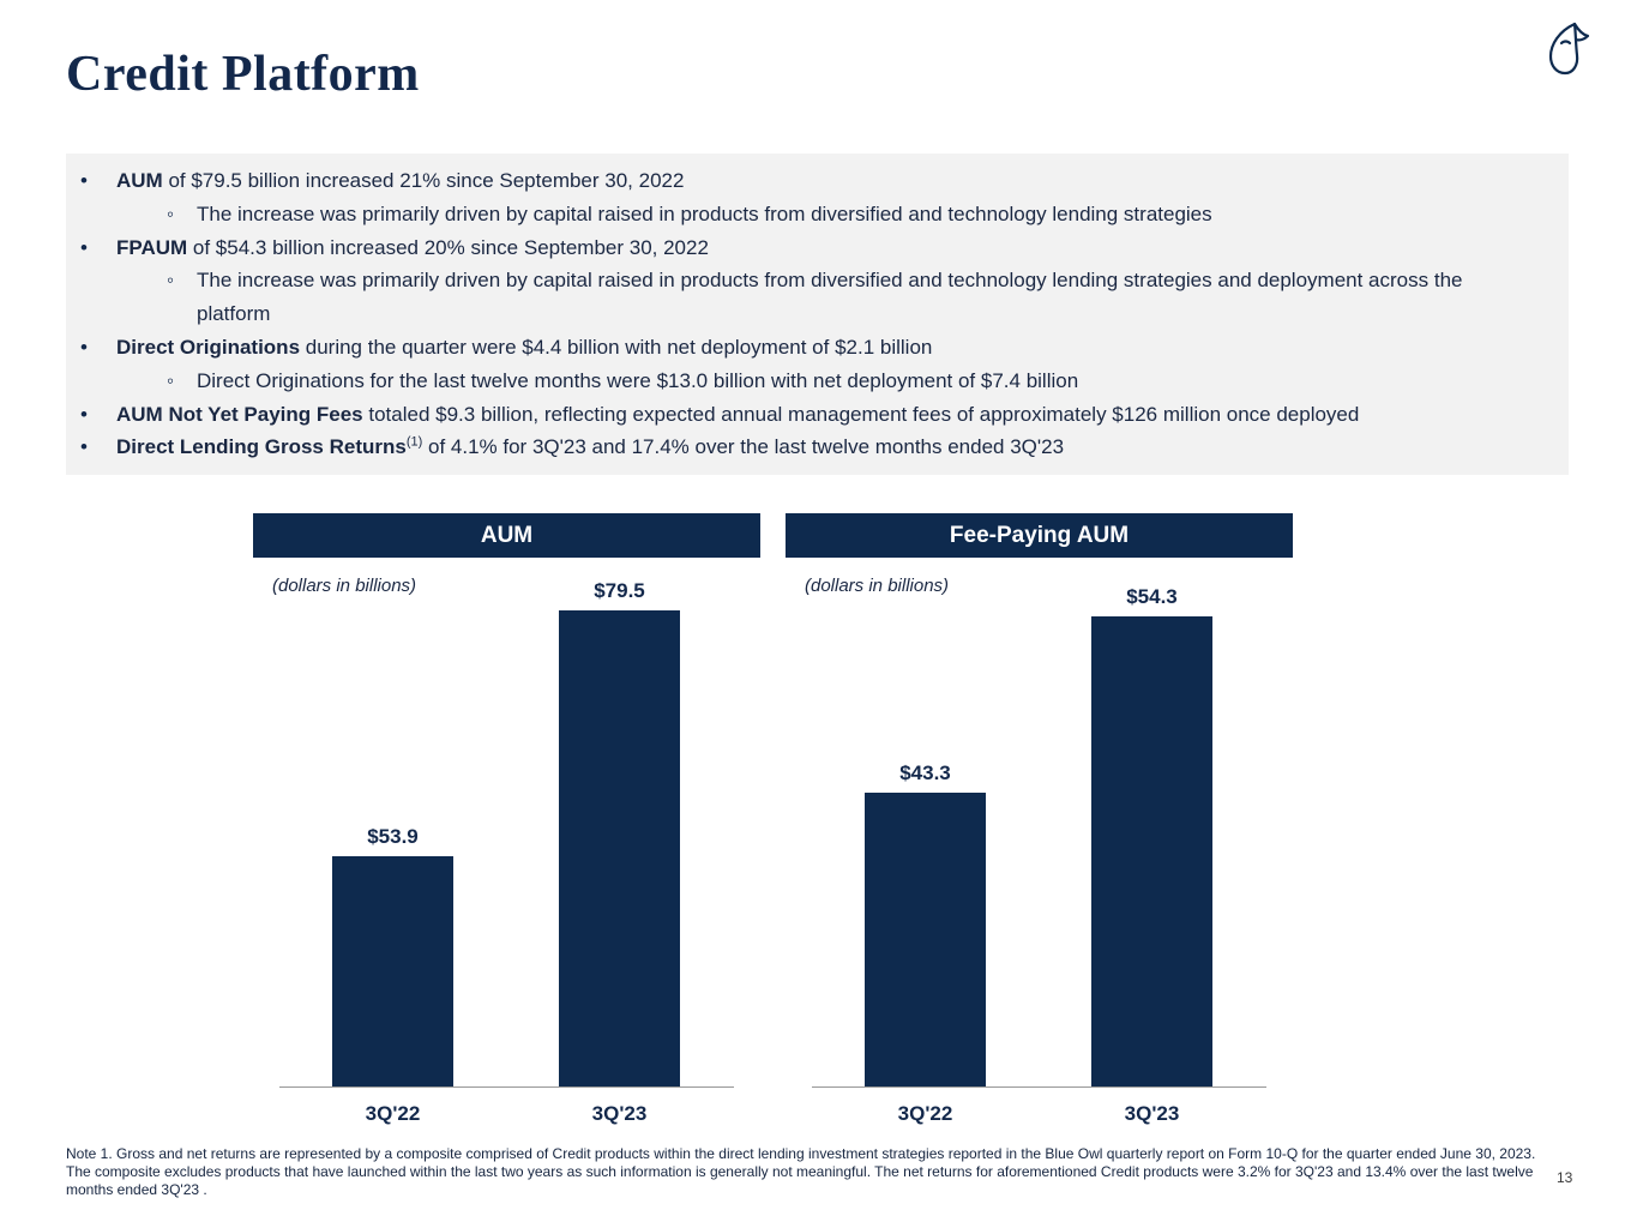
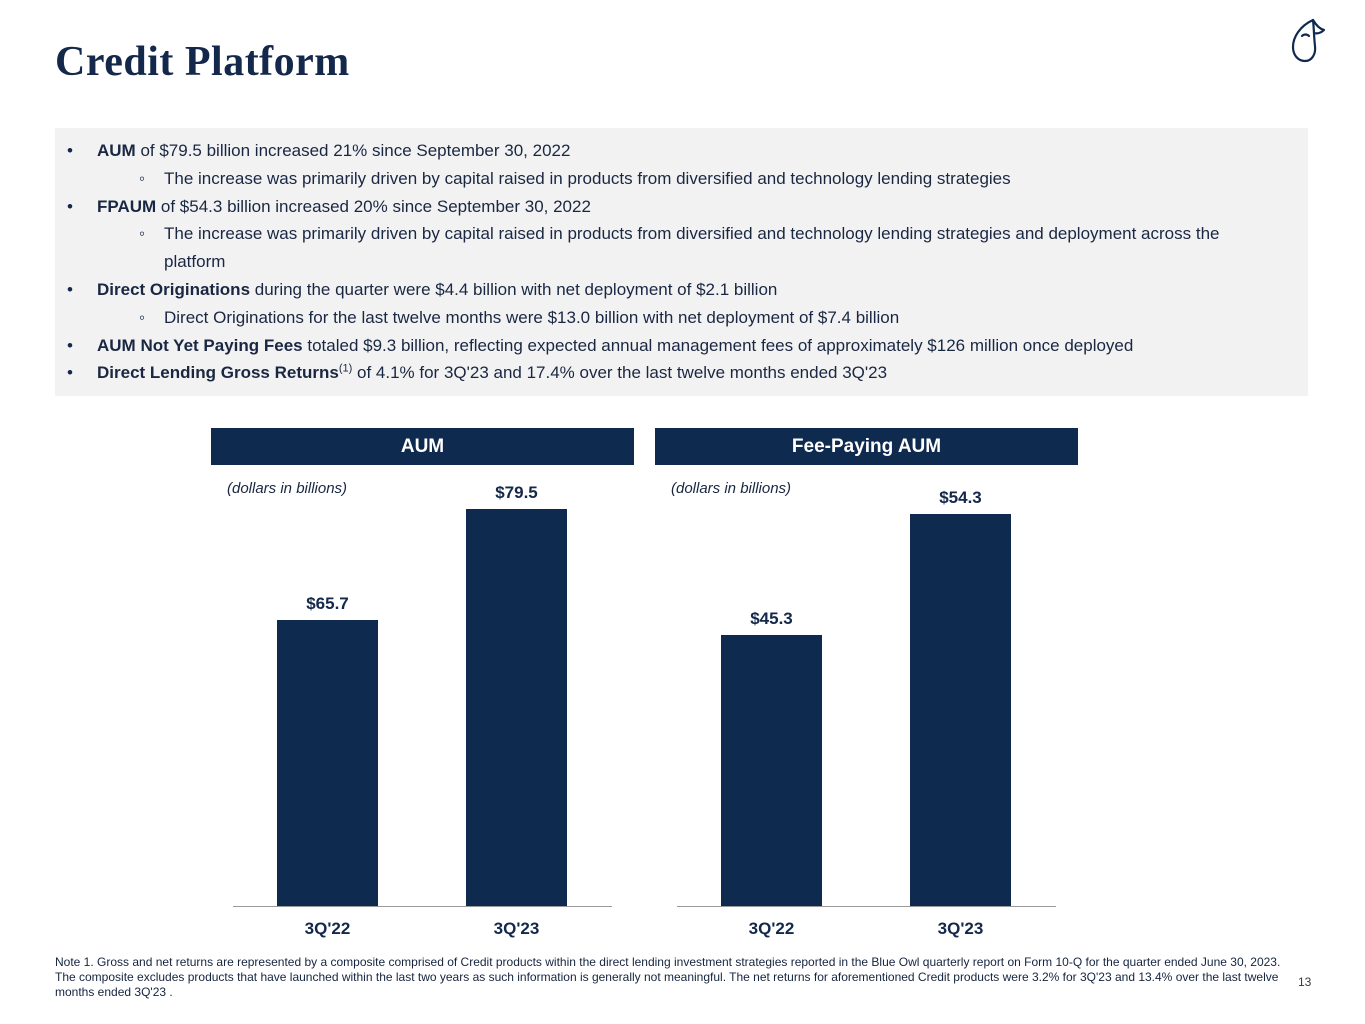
AUM/3Q'22: $53.9 -> $65.7
Fee-Paying AUM/3Q'22: $43.3 -> $45.3
